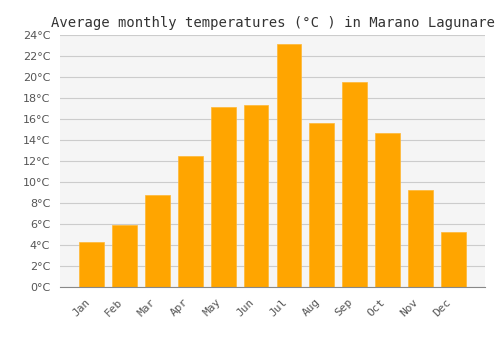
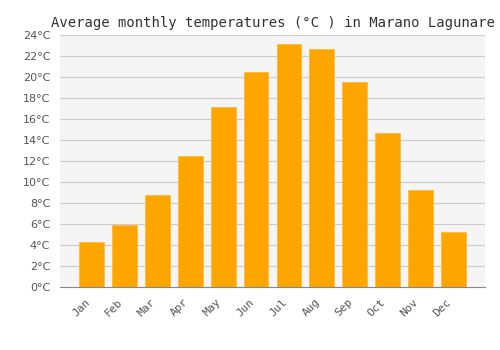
Jun: 17.3°C -> 20.5°C
Aug: 15.6°C -> 22.7°C
